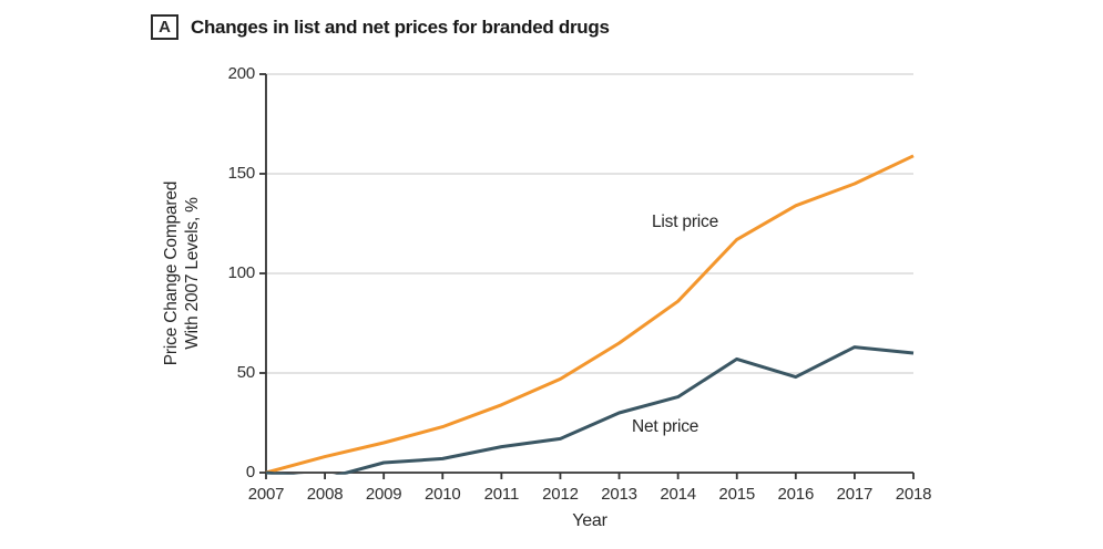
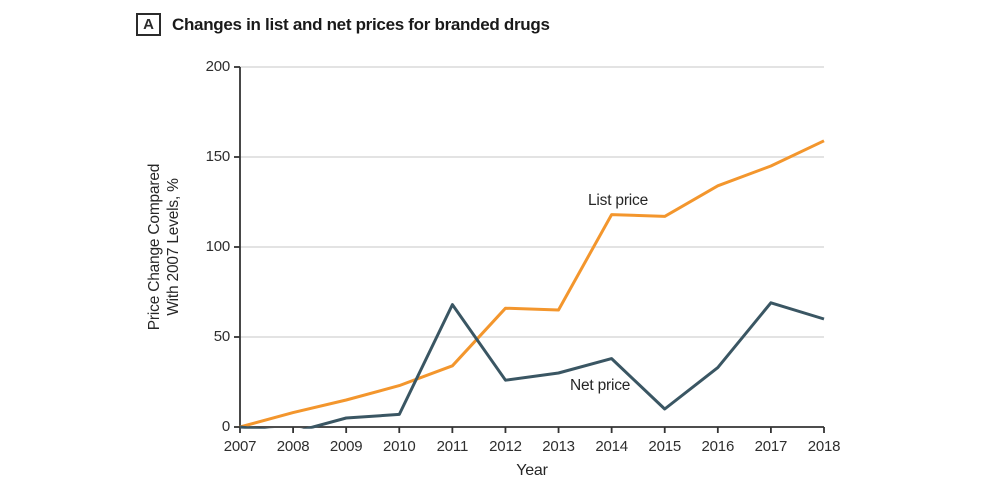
Net price/2011: 13 -> 68
List price/2012: 47 -> 66
Net price/2012: 17 -> 26
List price/2014: 86 -> 118
Net price/2015: 57 -> 10
Net price/2016: 48 -> 33
Net price/2017: 63 -> 69
